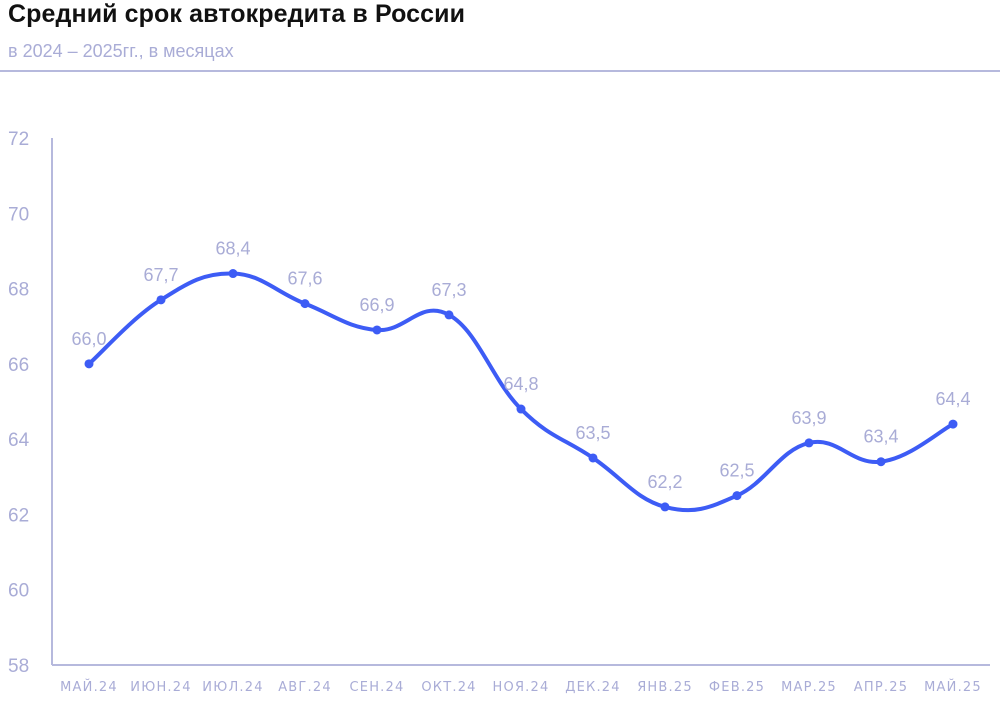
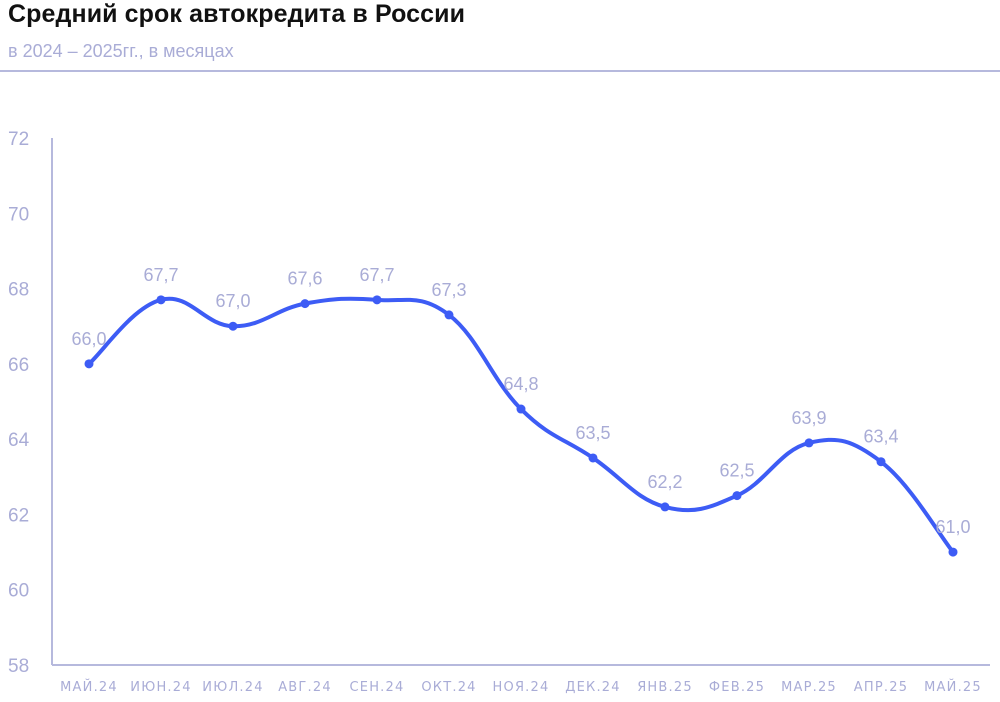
ИЮЛ.24: 68,4 -> 67,0
СЕН.24: 66,9 -> 67,7
МАЙ.25: 64,4 -> 61,0
